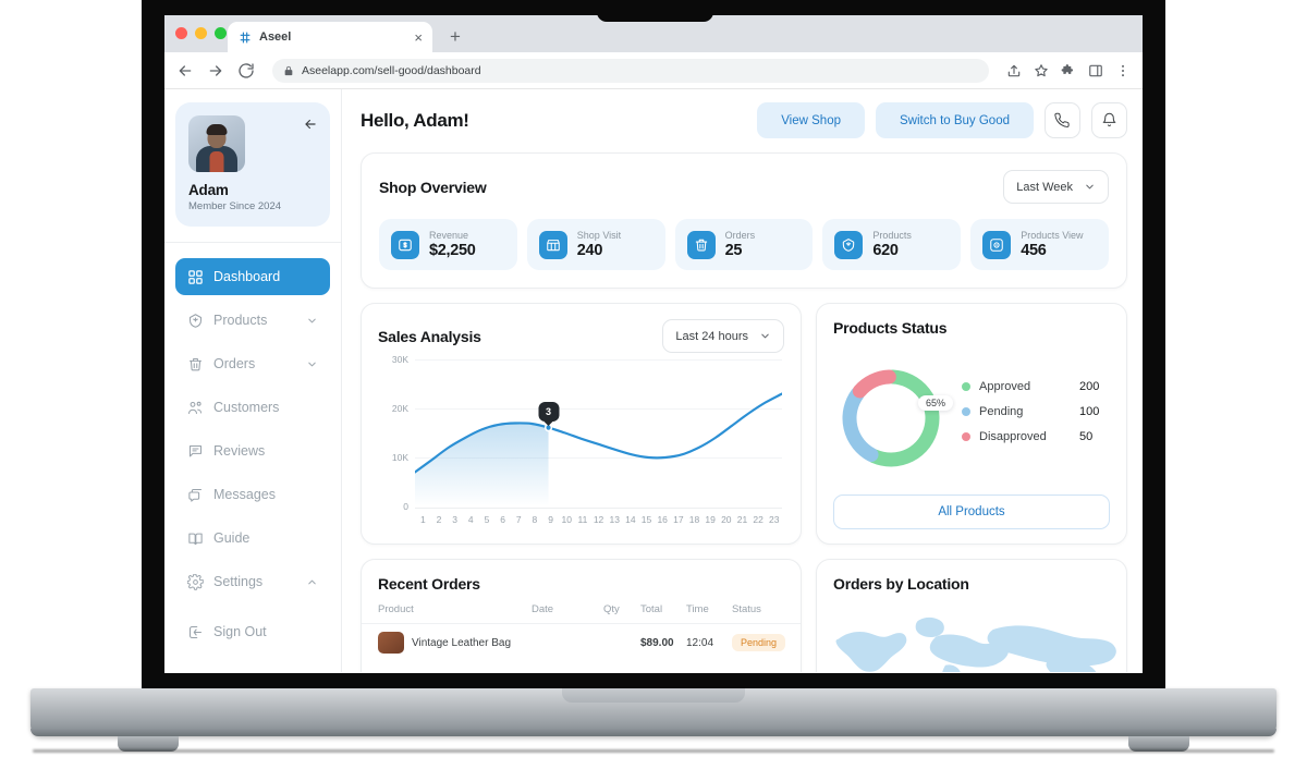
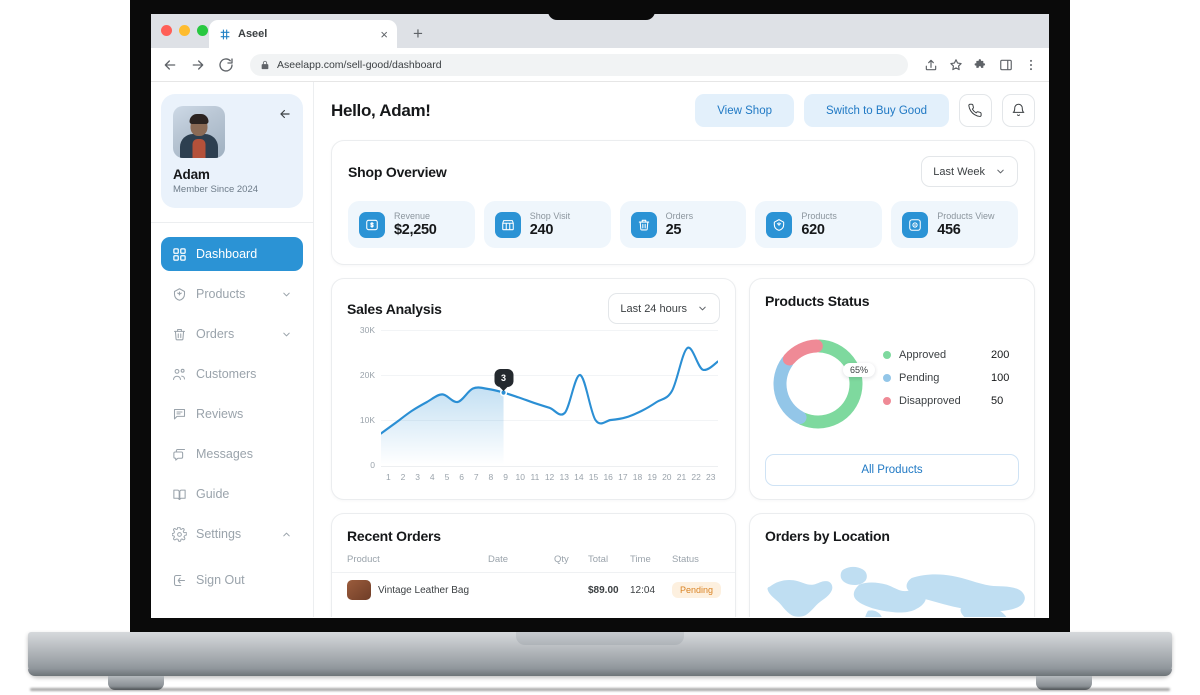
6: 17K -> 14K
14: 11K -> 20K
21: 19K -> 26K
